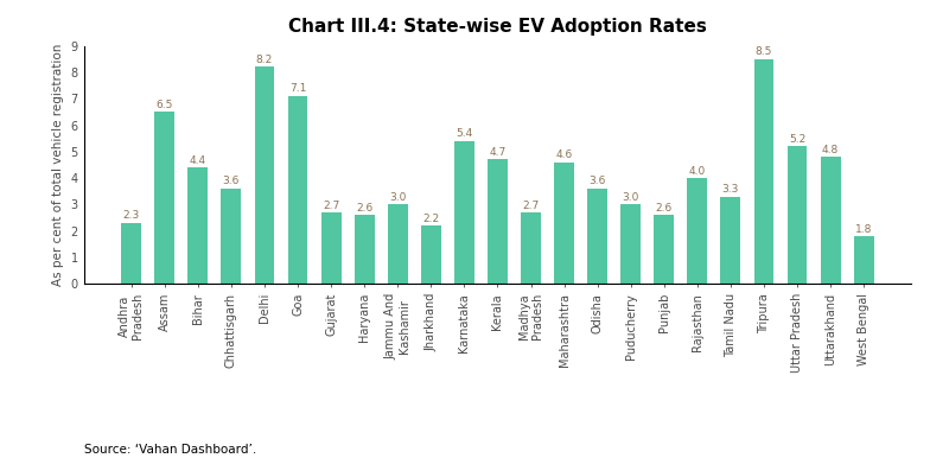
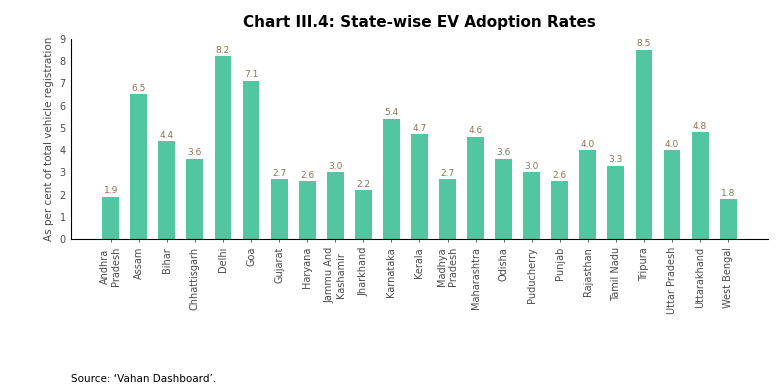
Andhra Pradesh: 2.3 -> 1.9
Uttar Pradesh: 5.2 -> 4.0
